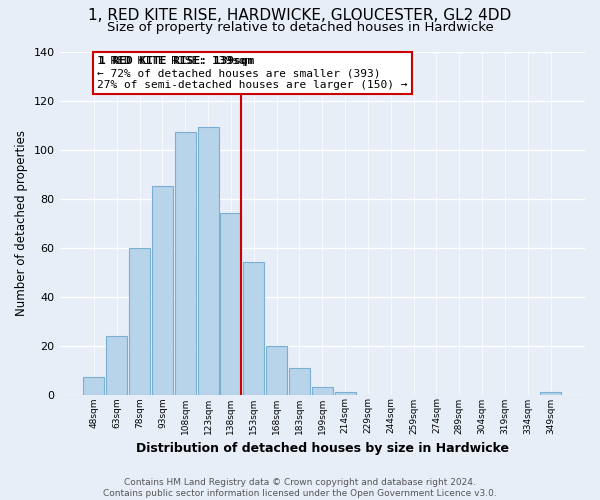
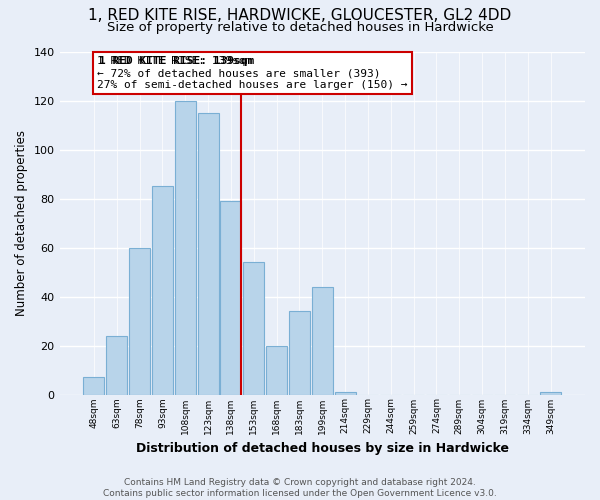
108sqm: 107 -> 120
123sqm: 109 -> 115
138sqm: 74 -> 79
183sqm: 11 -> 34
199sqm: 3 -> 44
